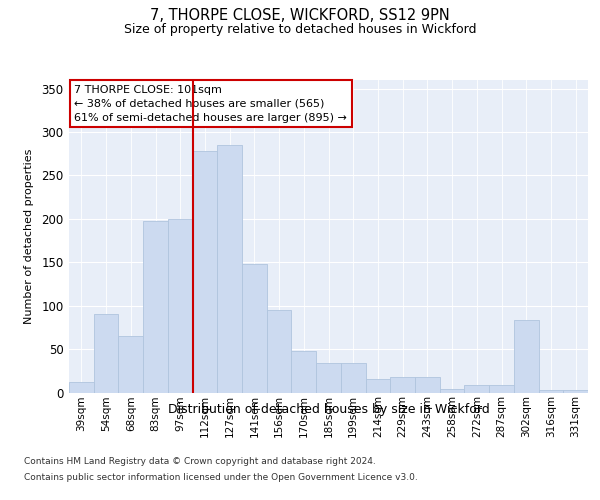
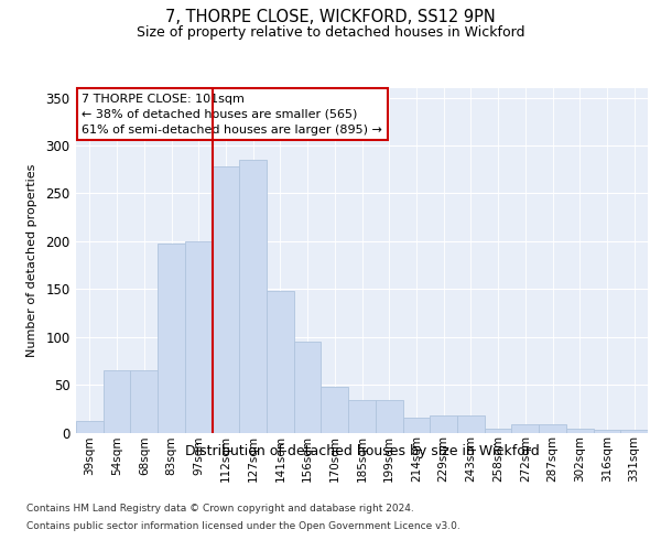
54sqm: 90 -> 65
302sqm: 84 -> 4
